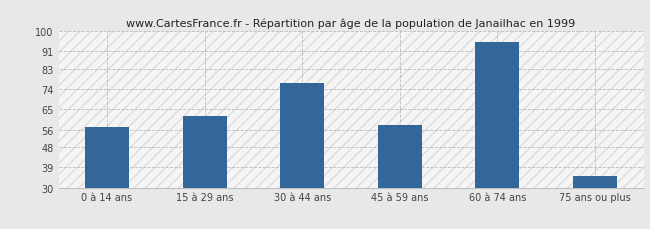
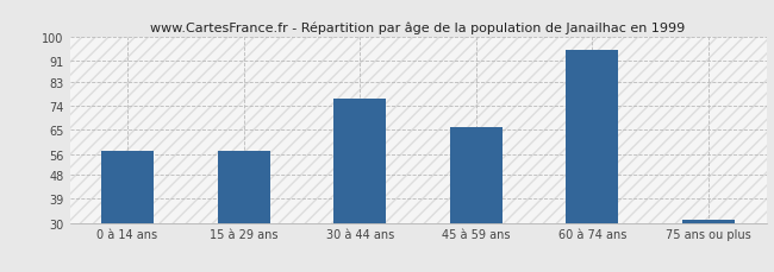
15 à 29 ans: 62 -> 57
45 à 59 ans: 58 -> 66
75 ans ou plus: 35 -> 31
